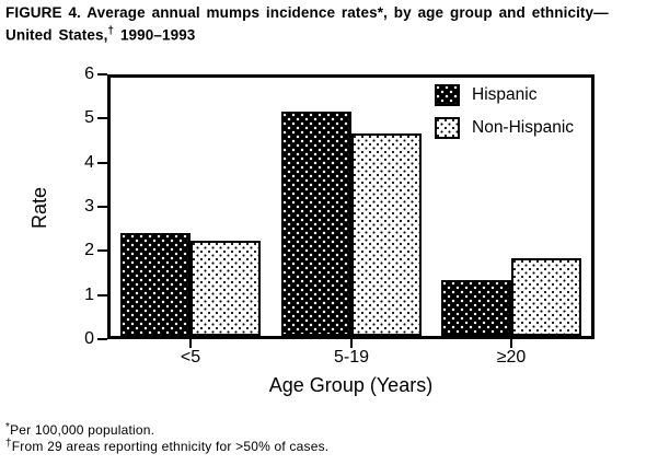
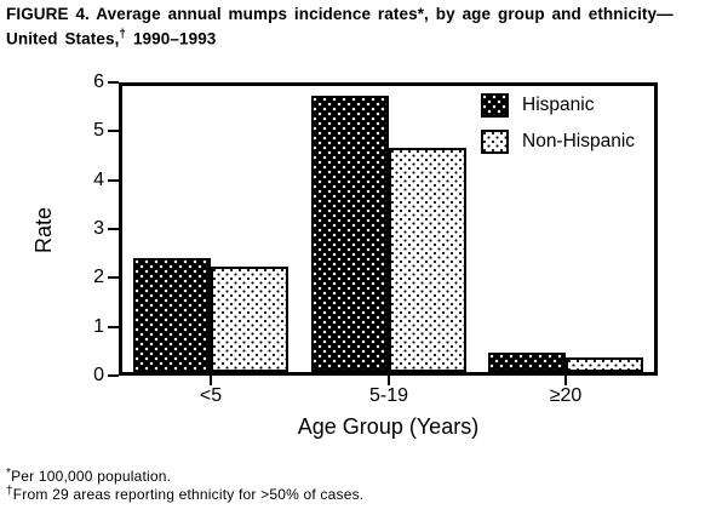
Hispanic/5-19: 5.2 -> 5.8
Hispanic/≥20: 1.3 -> 0.4
Non-Hispanic/≥20: 1.8 -> 0.3
